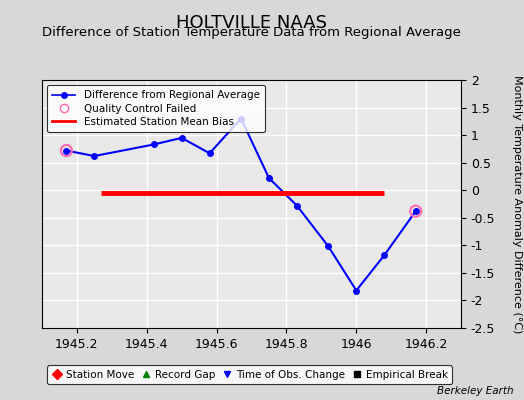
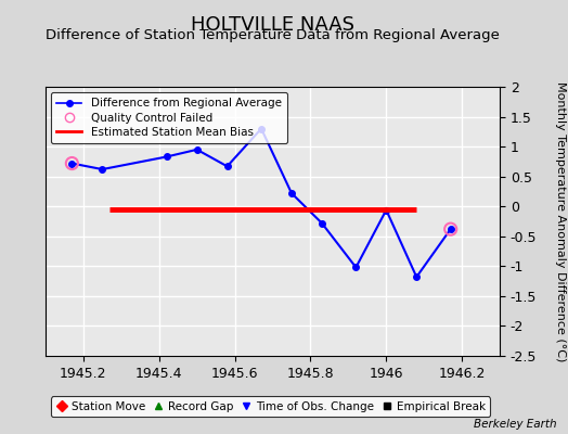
Time of Obs. Change/1946: -1.82 -> -0.06
